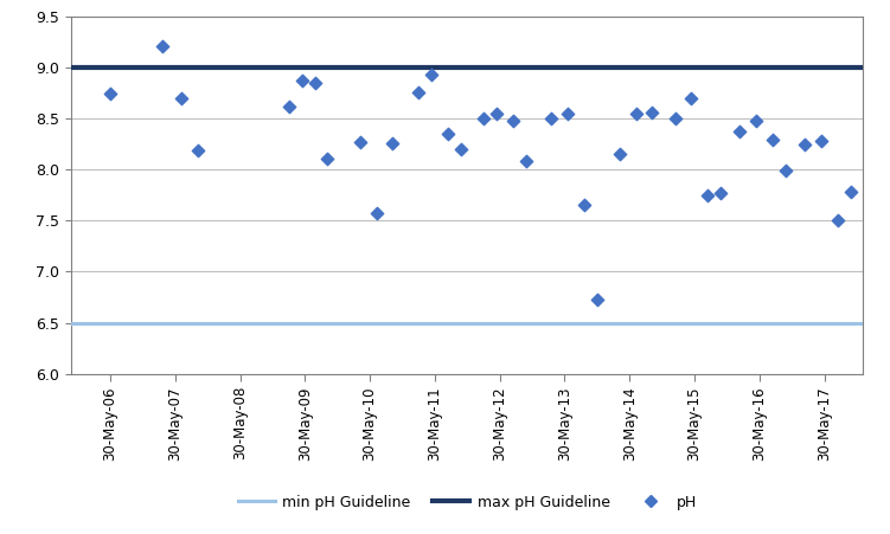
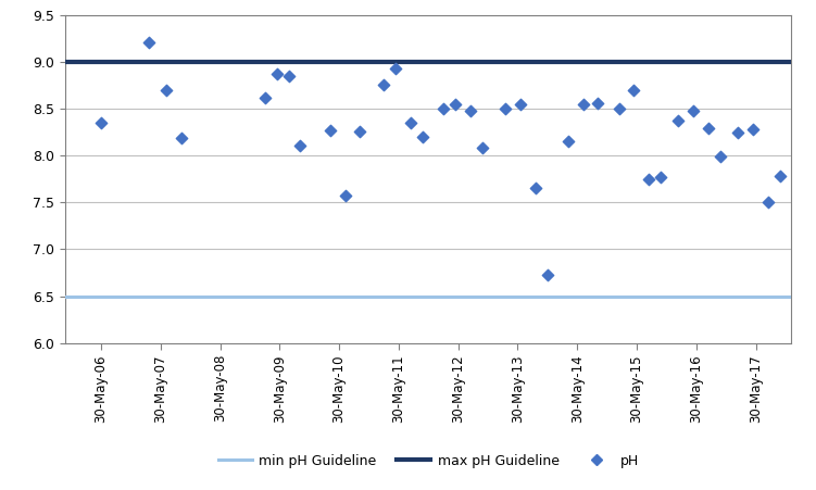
30-May-06: 8.74 -> 8.35
